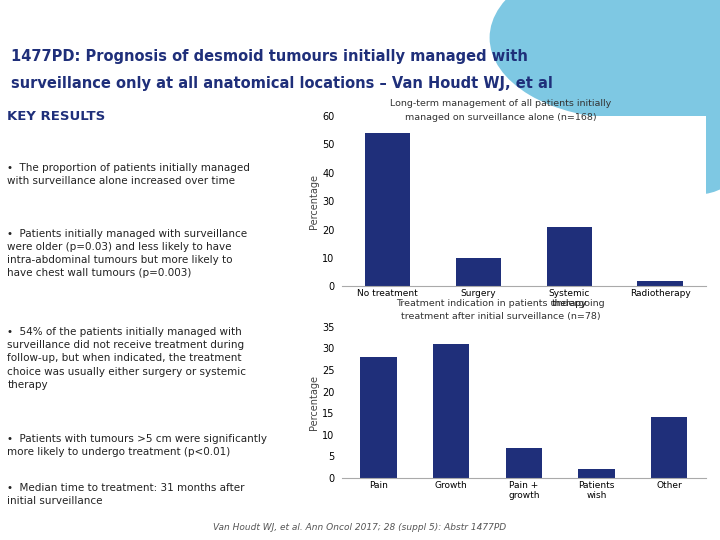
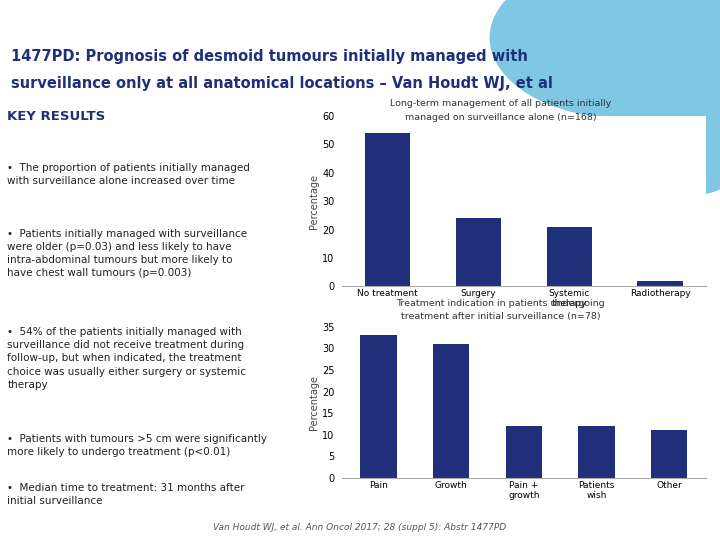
Surgery: 10 -> 24
Pain: 28 -> 33
Pain + growth: 7 -> 12
Patients wish: 2 -> 12
Other: 14 -> 11
